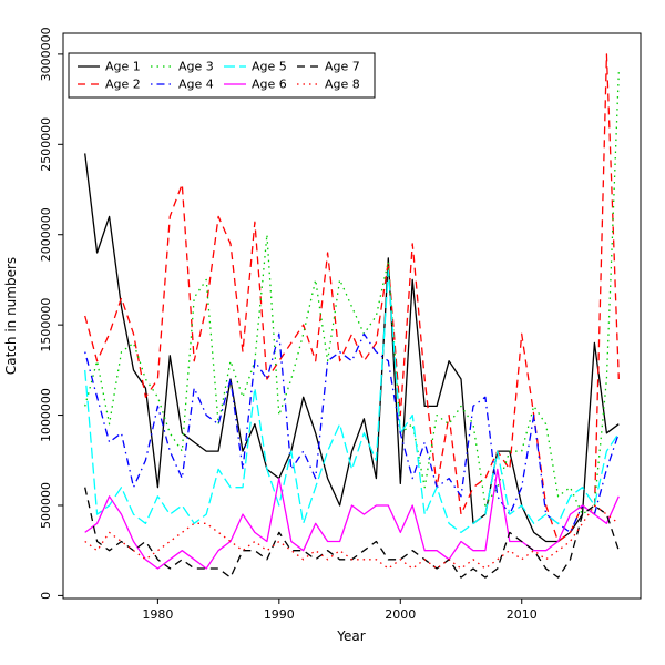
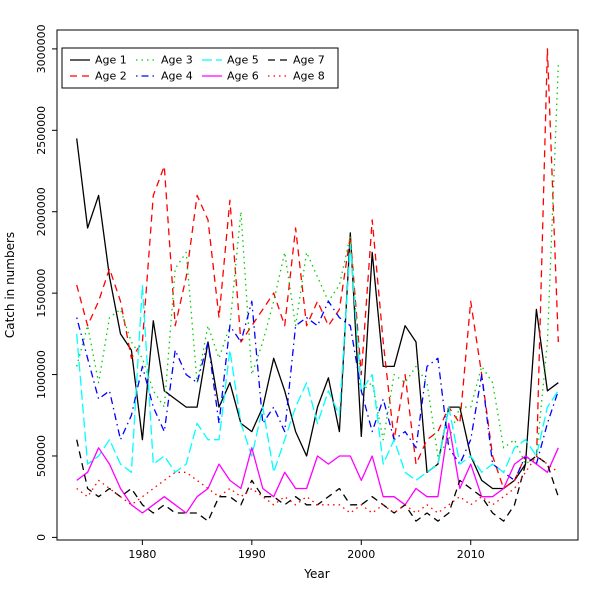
Age 5/1980: 550000 -> 1550000
Age 6/1990: 650000 -> 550000
Age 6/2010: 300000 -> 450000
